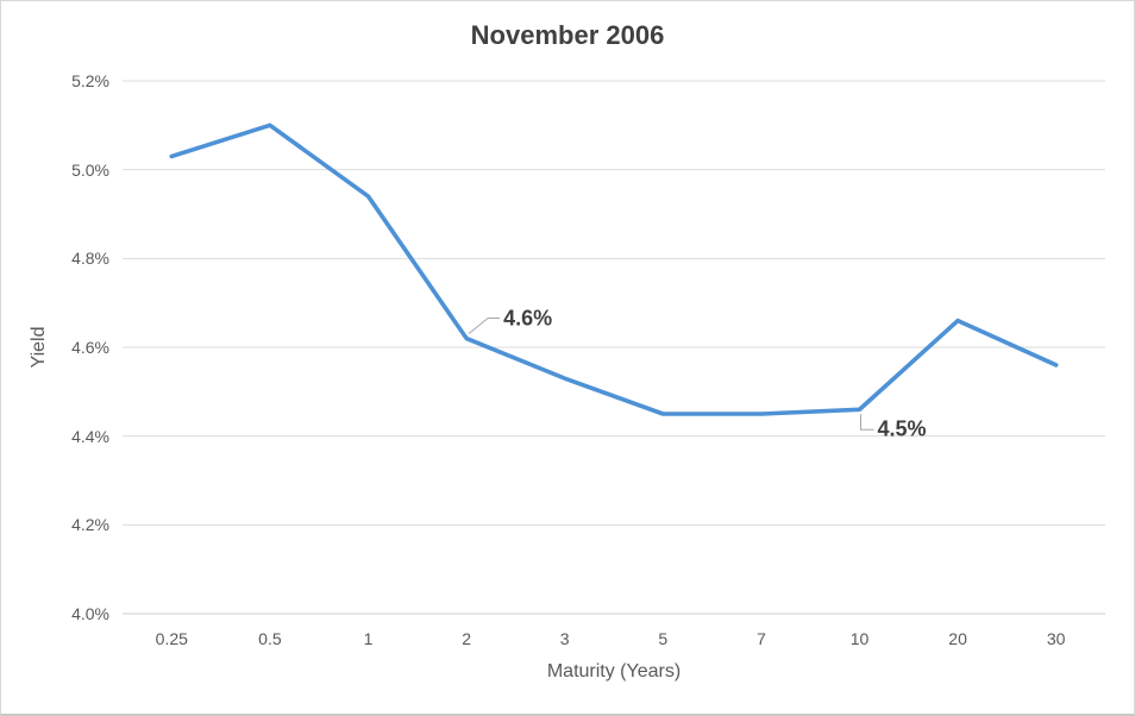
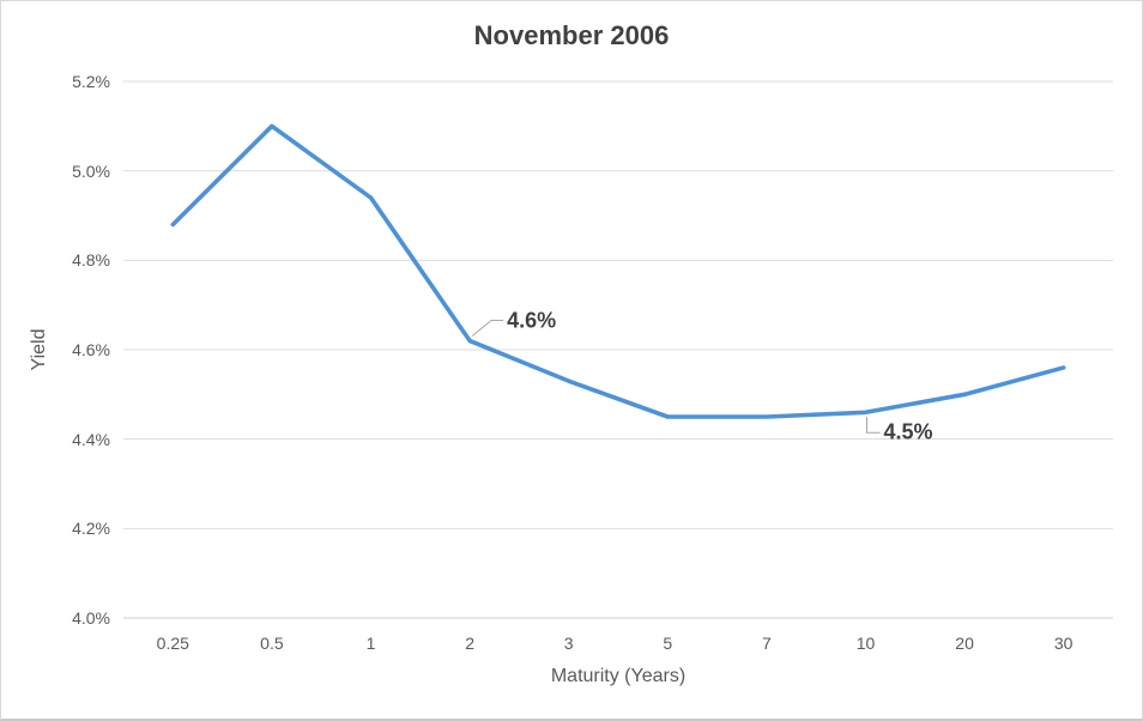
0.25: 5.03% -> 4.88%
20: 4.66% -> 4.50%
